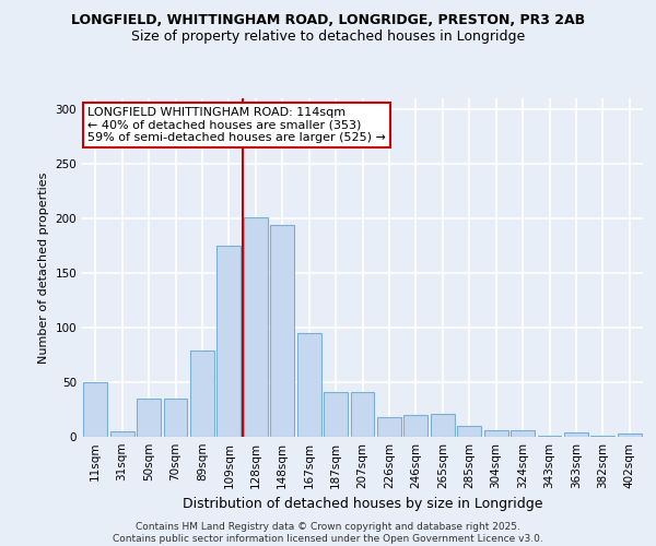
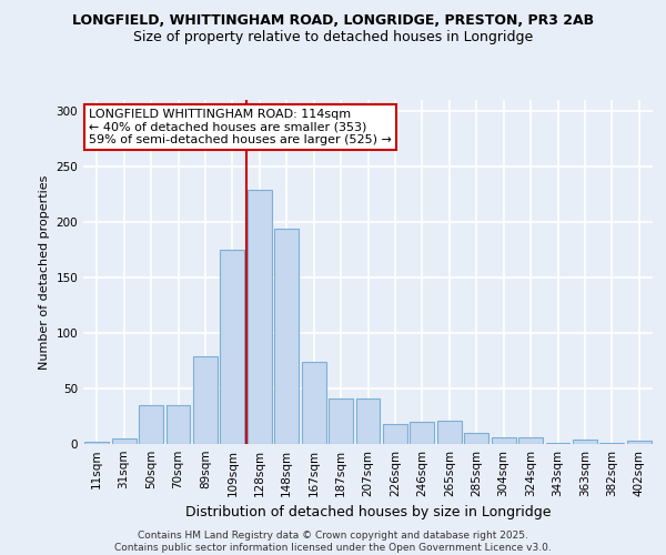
11sqm: 50 -> 2
128sqm: 201 -> 229
167sqm: 95 -> 74
